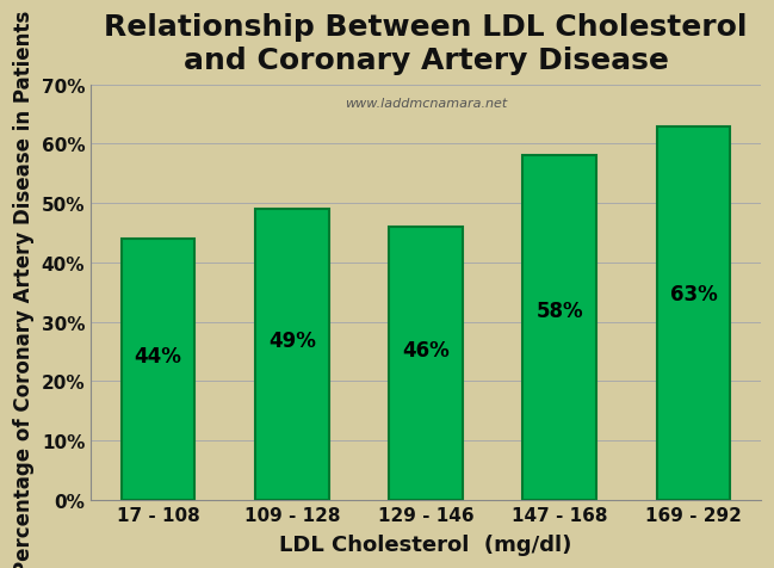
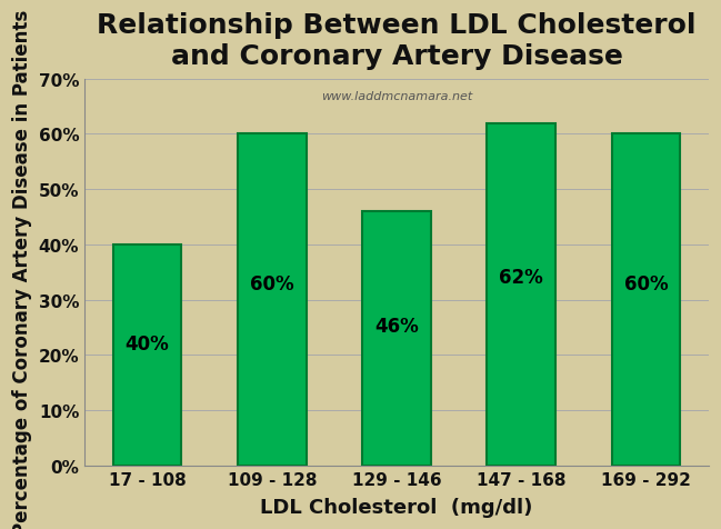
17 - 108: 44% -> 40%
109 - 128: 49% -> 60%
147 - 168: 58% -> 62%
169 - 292: 63% -> 60%
